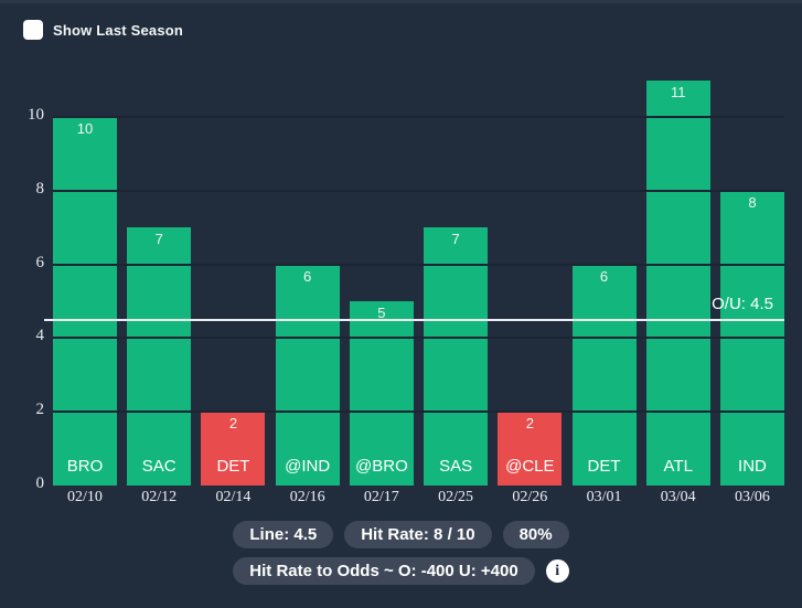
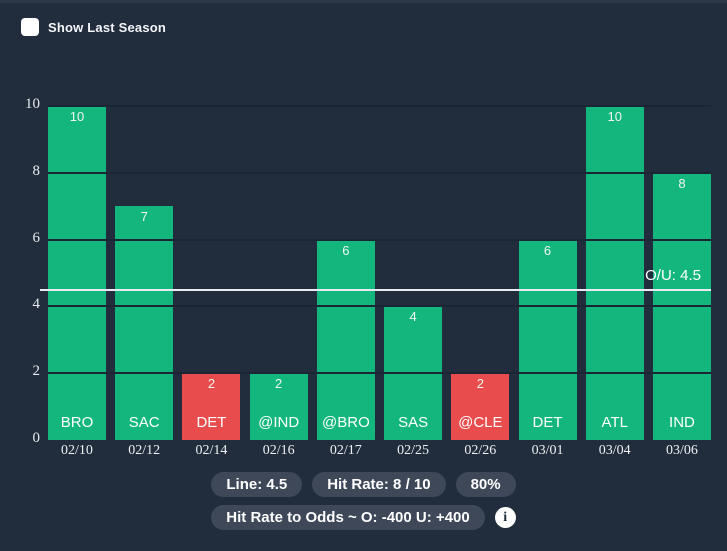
02/16: 6 -> 2
02/17: 5 -> 6
02/25: 7 -> 4
03/04: 11 -> 10
